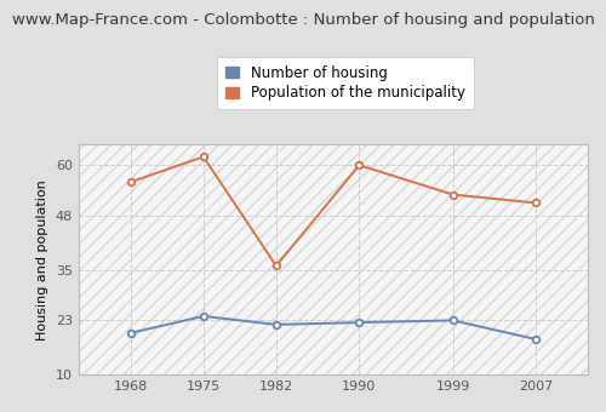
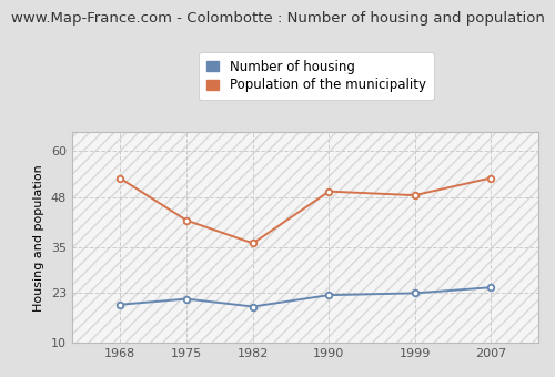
Population of the municipality/1968: 56.0 -> 53.0
Number of housing/1975: 24.0 -> 21.5
Population of the municipality/1975: 62.0 -> 42.0
Number of housing/1982: 22.0 -> 19.5
Population of the municipality/1990: 60.0 -> 49.5
Population of the municipality/1999: 53.0 -> 48.5
Number of housing/2007: 18.5 -> 24.5
Population of the municipality/2007: 51.0 -> 53.0
